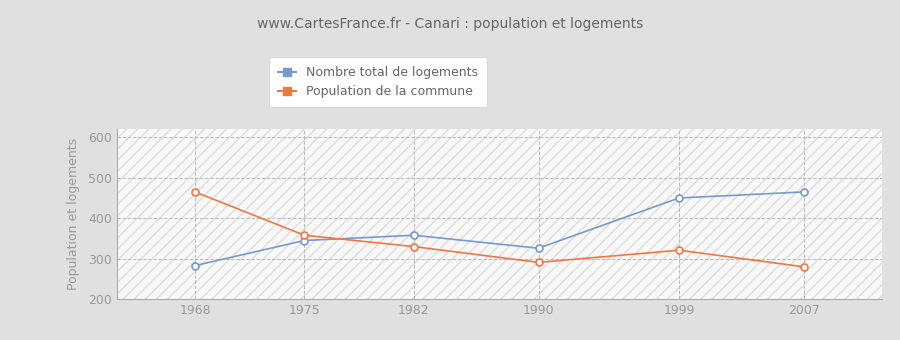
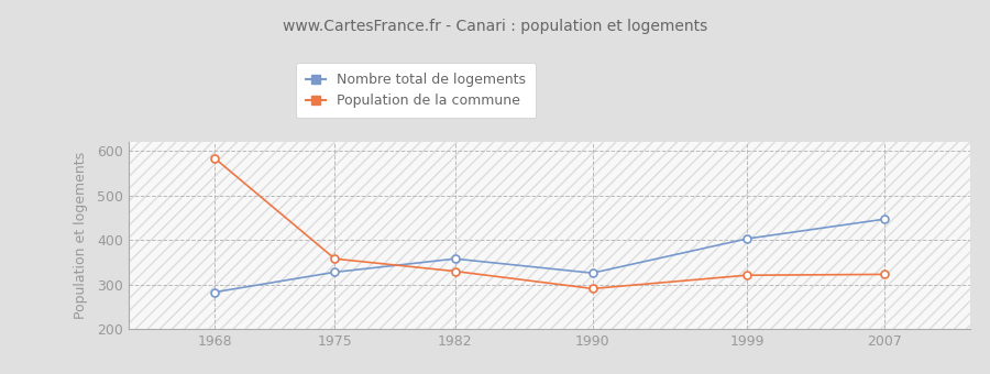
Population de la commune/1968: 465 -> 584
Nombre total de logements/1975: 345 -> 328
Nombre total de logements/1999: 450 -> 403
Nombre total de logements/2007: 465 -> 447
Population de la commune/2007: 280 -> 323
